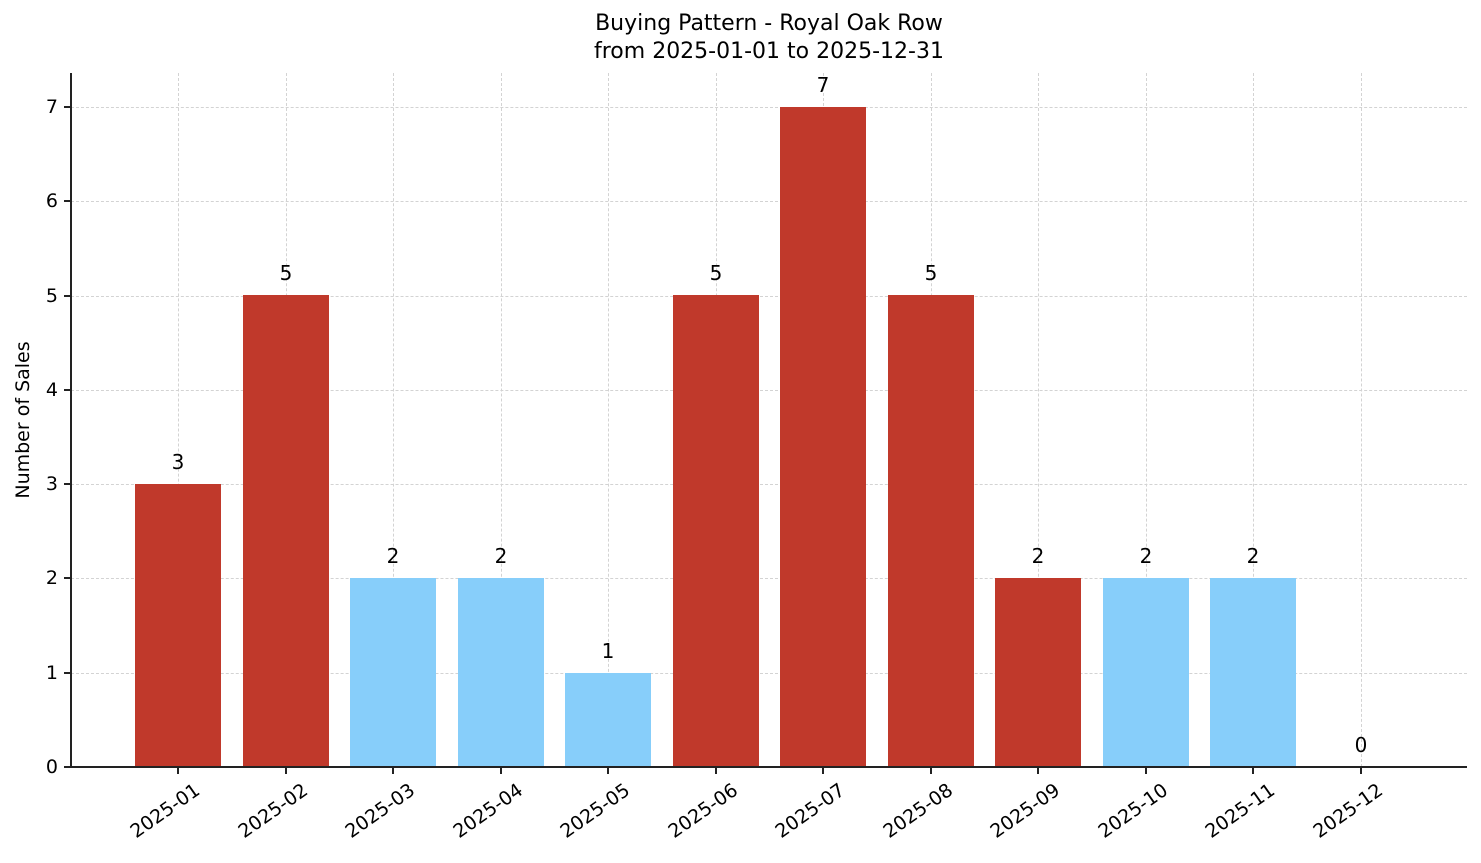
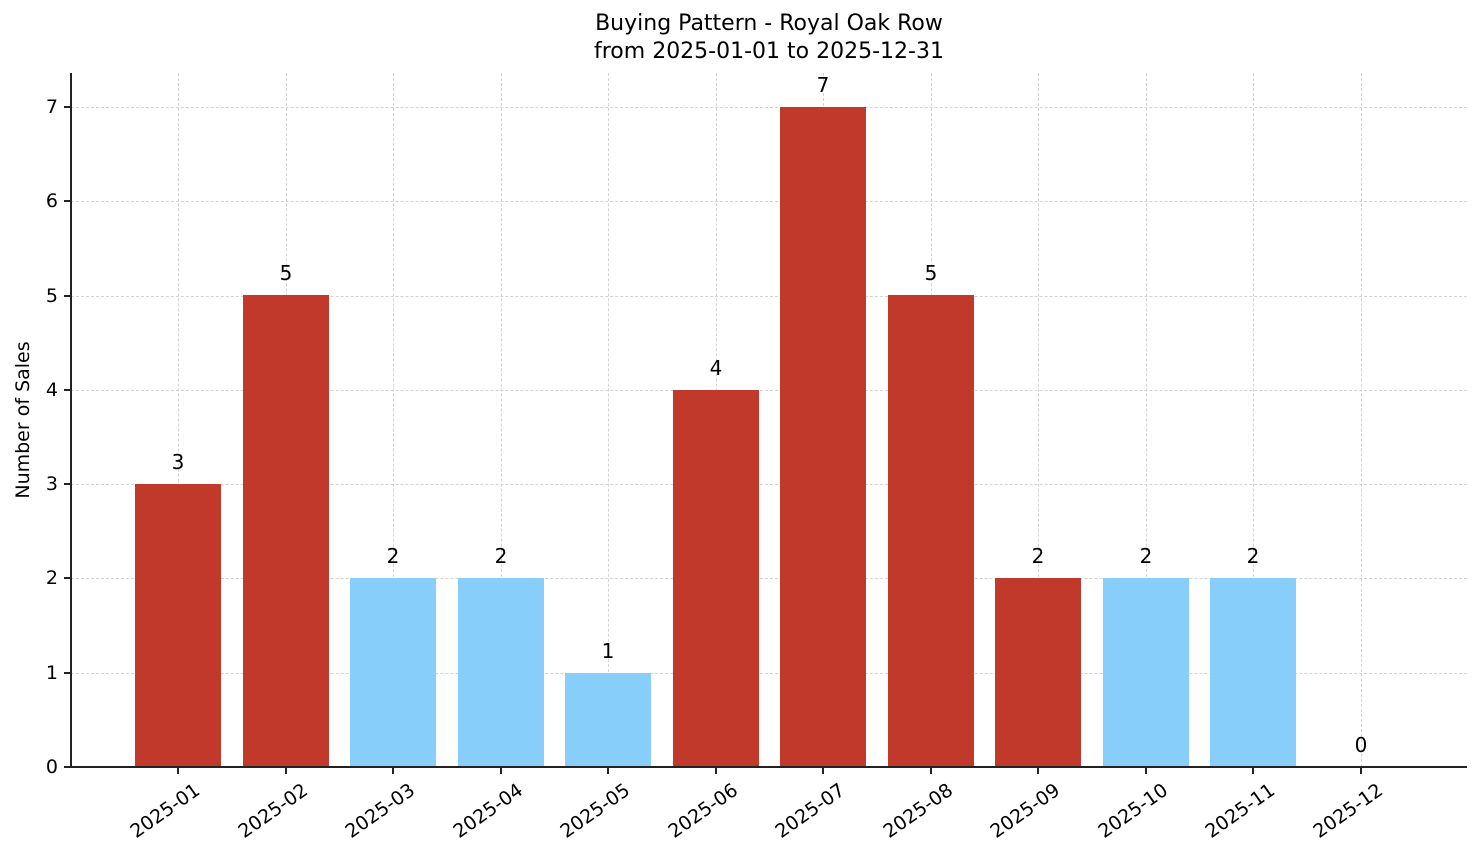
2025-06: 5 -> 4
